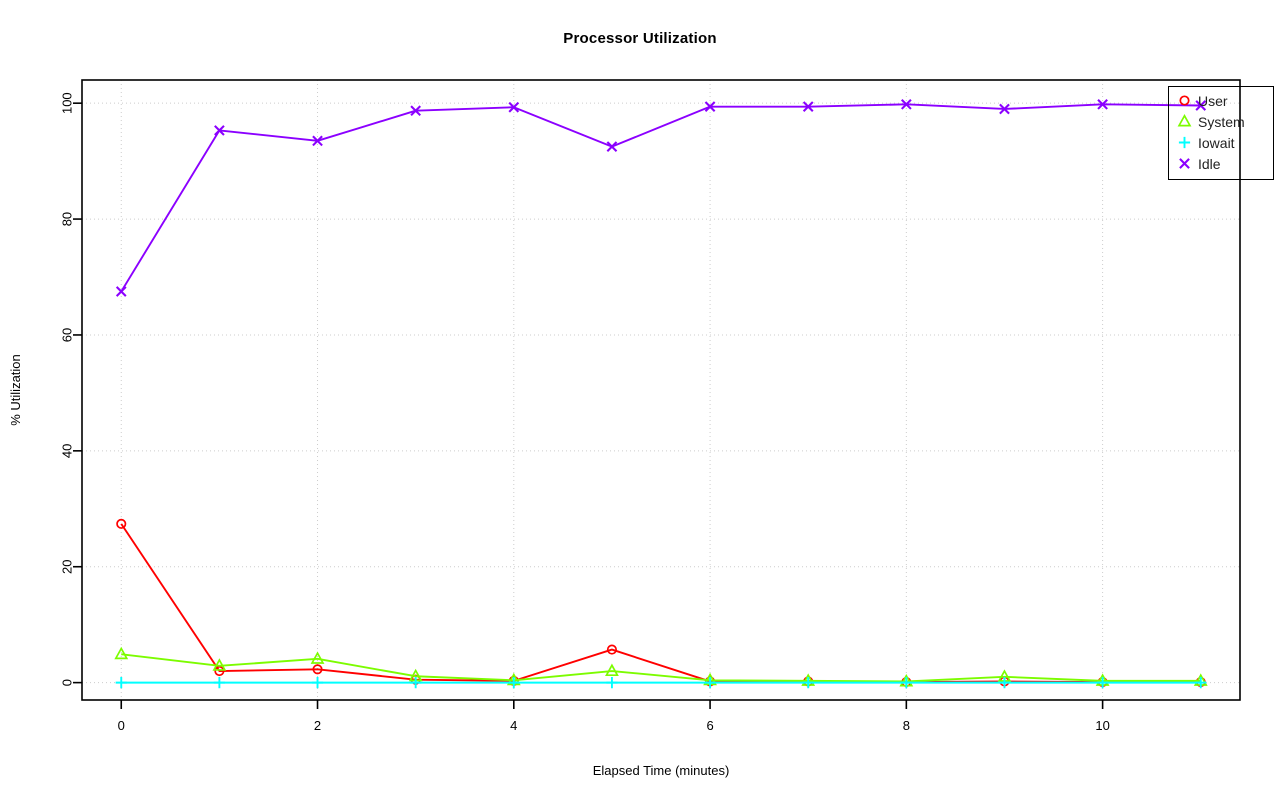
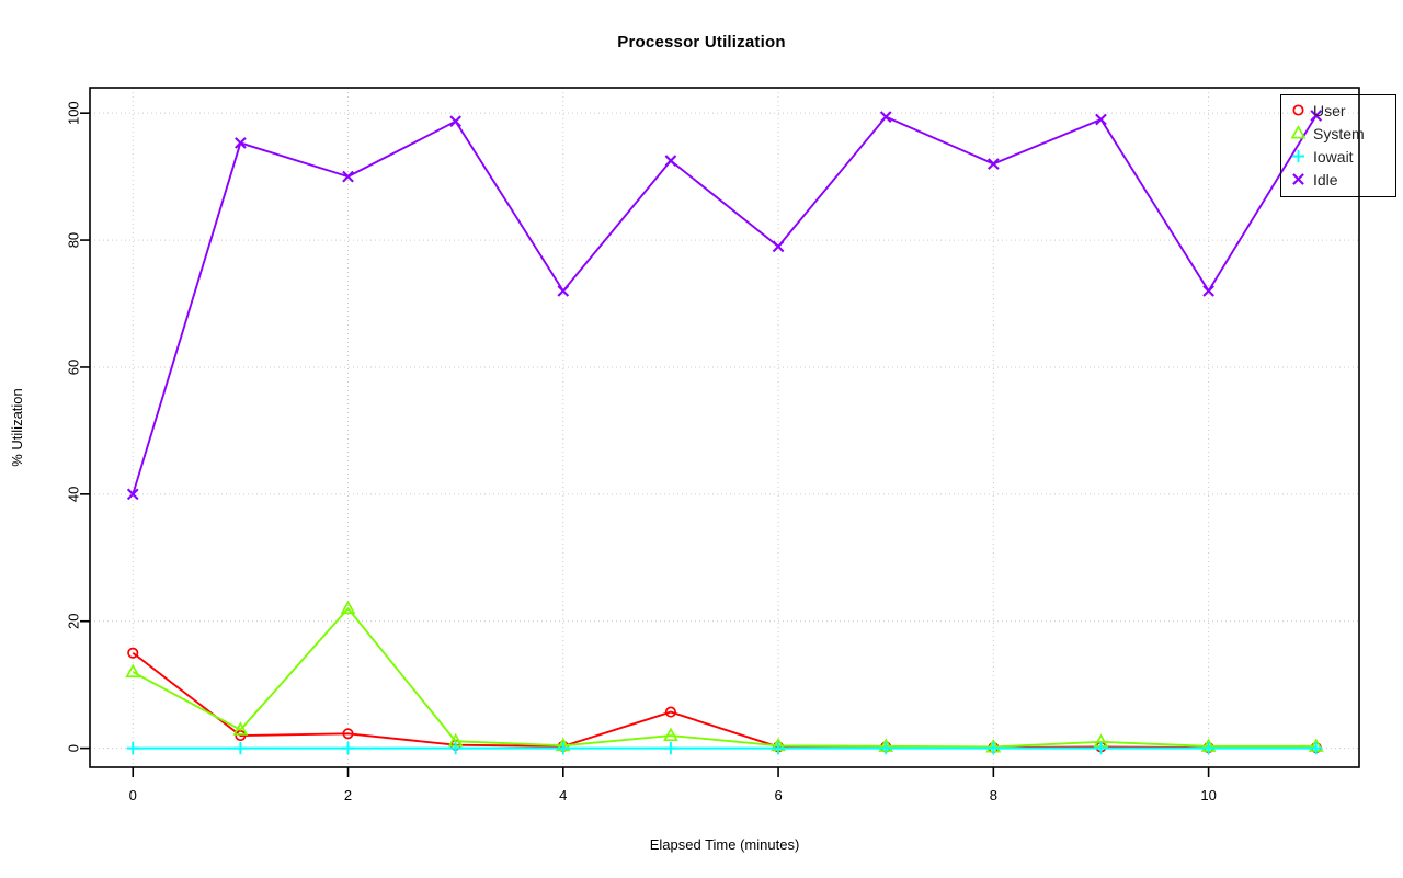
User/0: 27 -> 15
System/0: 5 -> 12
Idle/0: 68 -> 40
System/2: 4 -> 22
Idle/2: 94 -> 90
Idle/4: 99 -> 72
Idle/6: 99 -> 79
Idle/8: 100 -> 92
Idle/10: 100 -> 72
